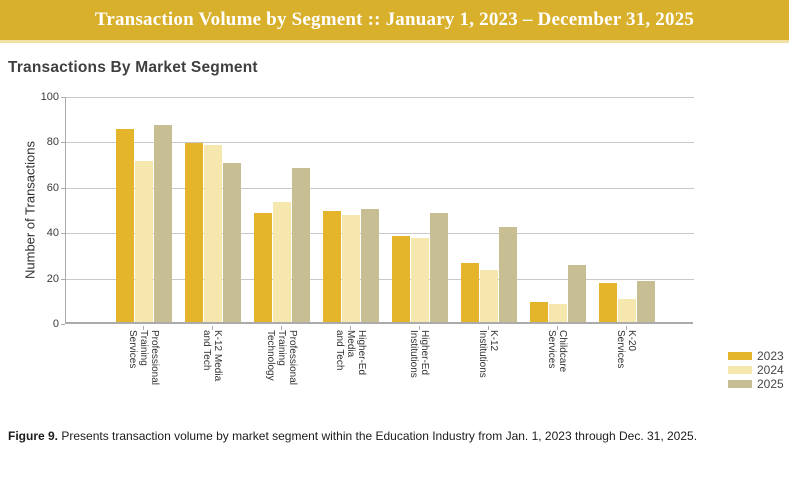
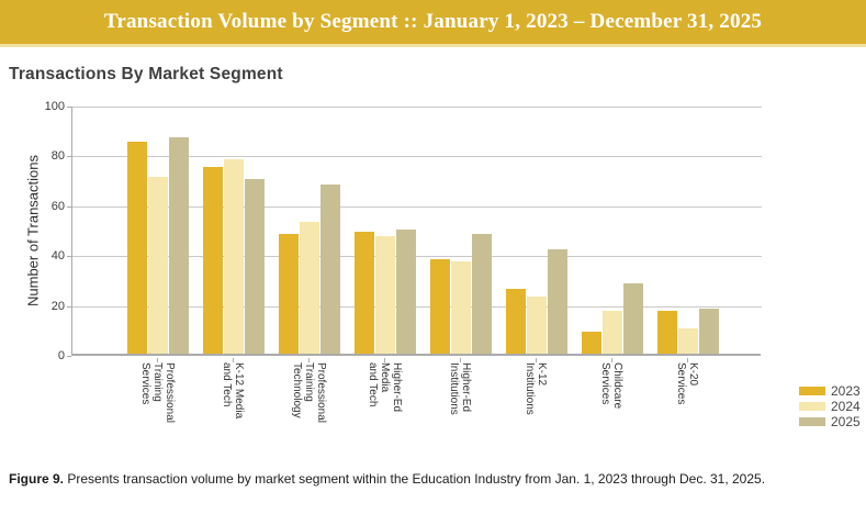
2023/K-12 Media and Tech: 79 -> 75
2024/Childcare Services: 8 -> 17
2025/Childcare Services: 25 -> 28
